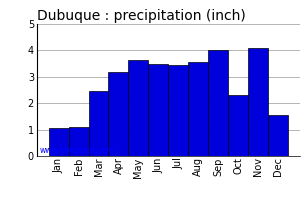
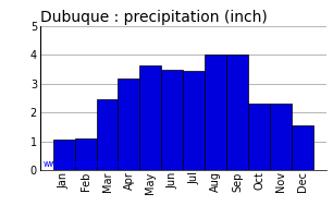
Aug: 3.55 -> 4.00
Nov: 4.10 -> 2.30
